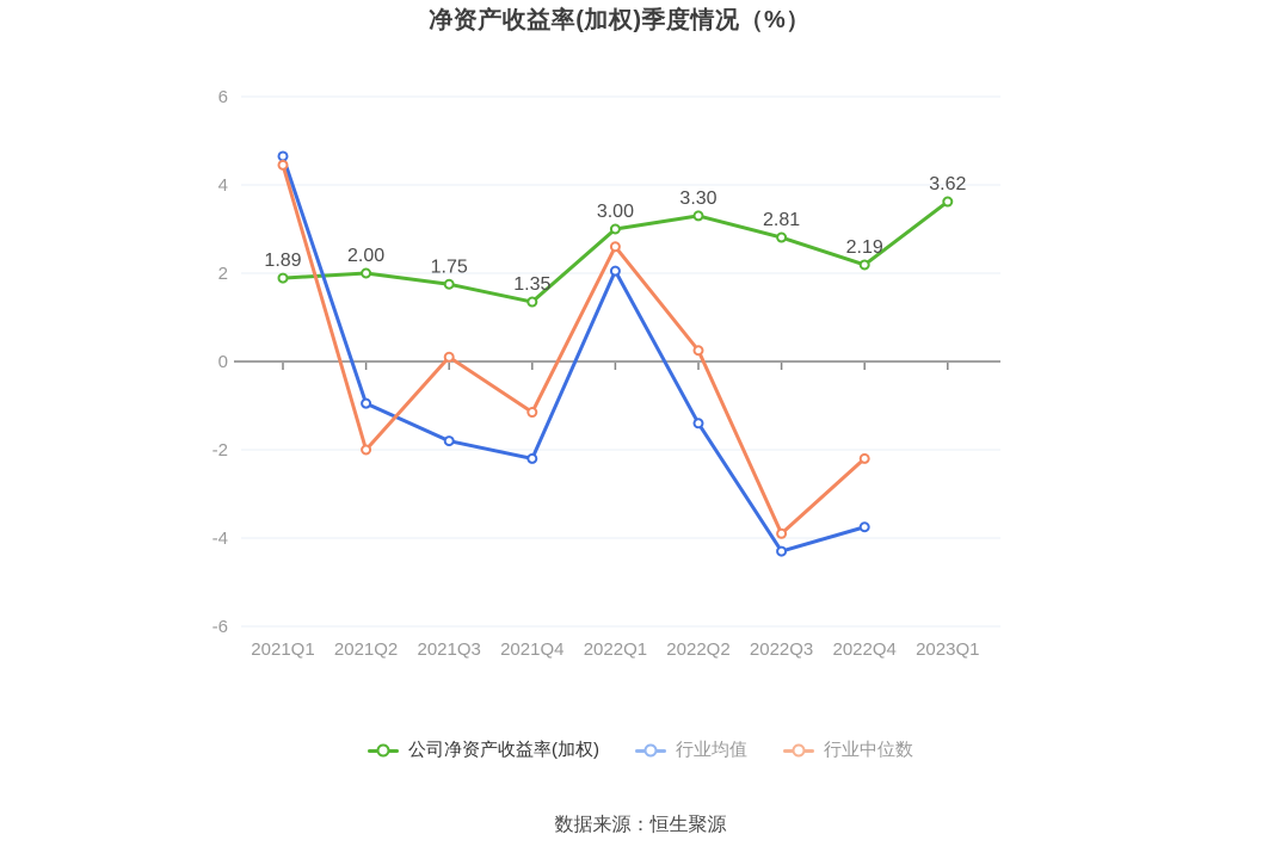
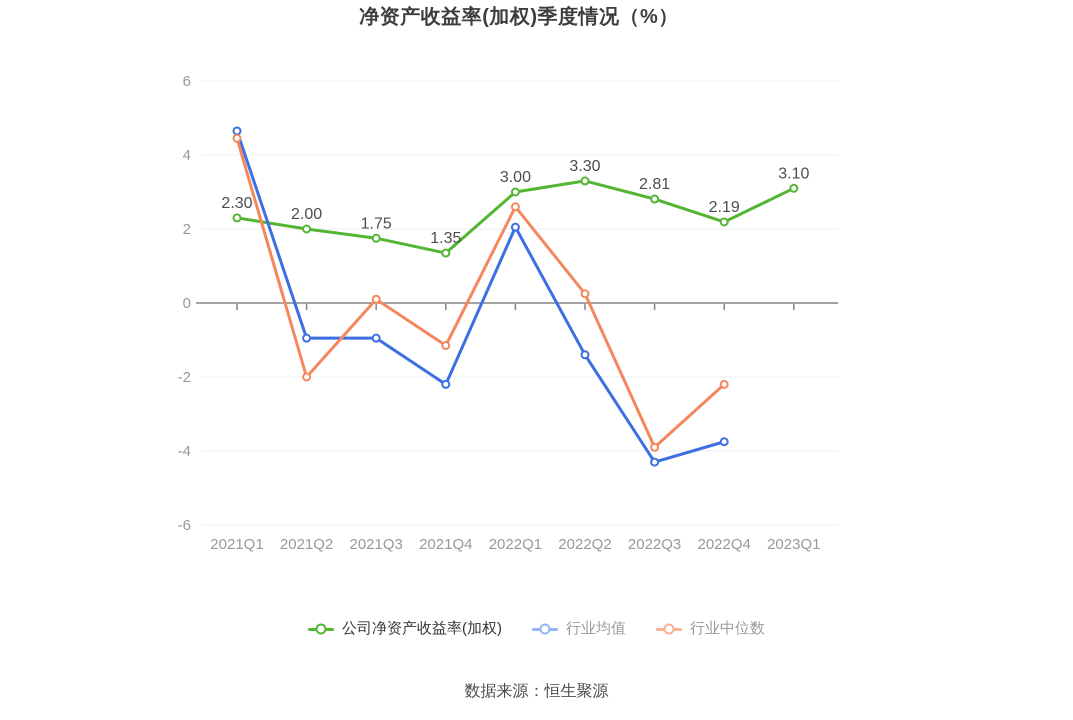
公司净资产收益率(加权)/2021Q1: 1.89 -> 2.30
行业均值/2021Q3: -1.8 -> -0.9
公司净资产收益率(加权)/2023Q1: 3.62 -> 3.10
